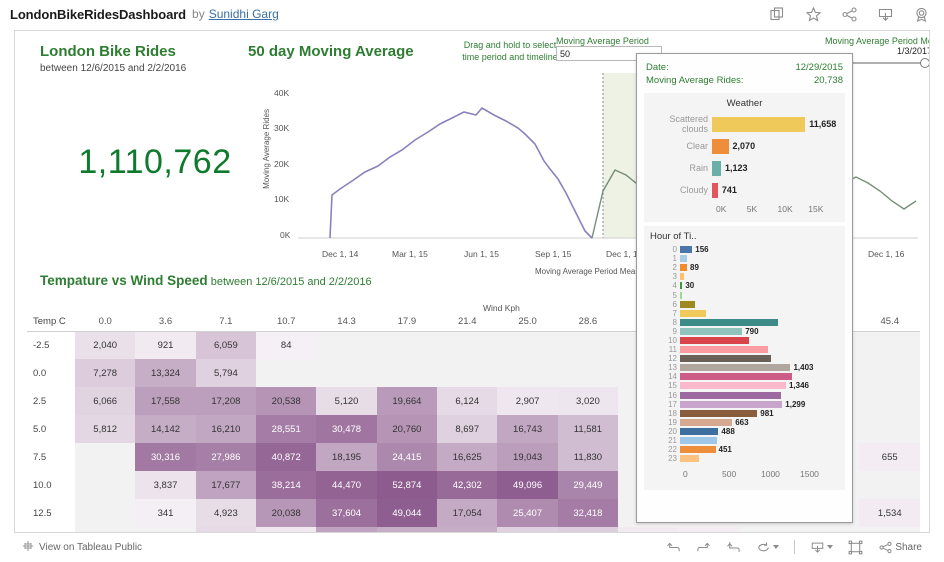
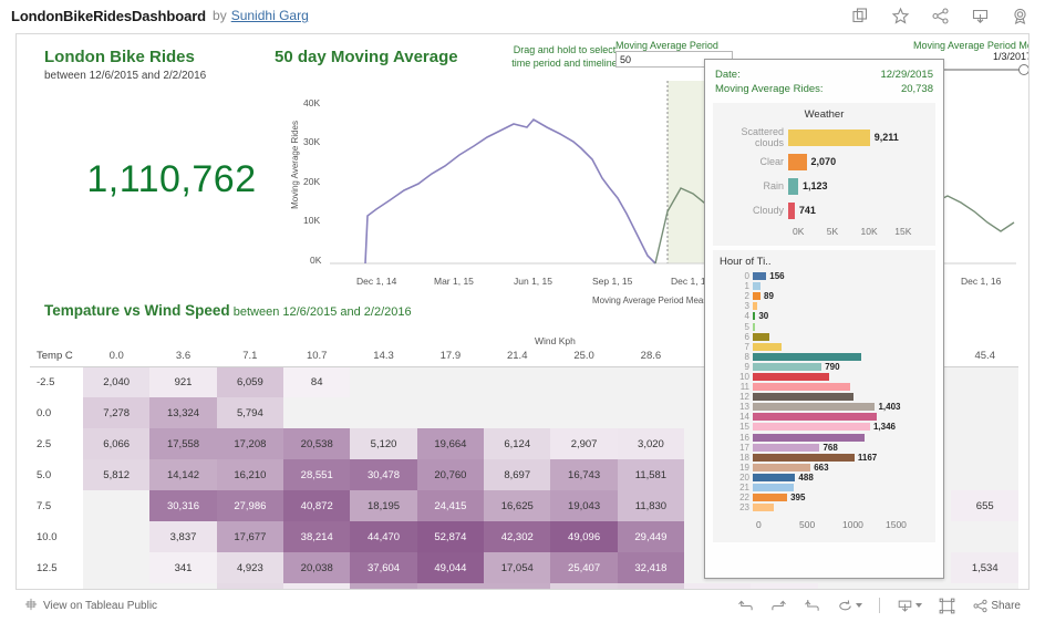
Weather/Scattered clouds: 11,658 -> 9,211
Hour of Ti../17: 1,299 -> 768
Hour of Ti../18: 981 -> 1167
Hour of Ti../22: 451 -> 395
